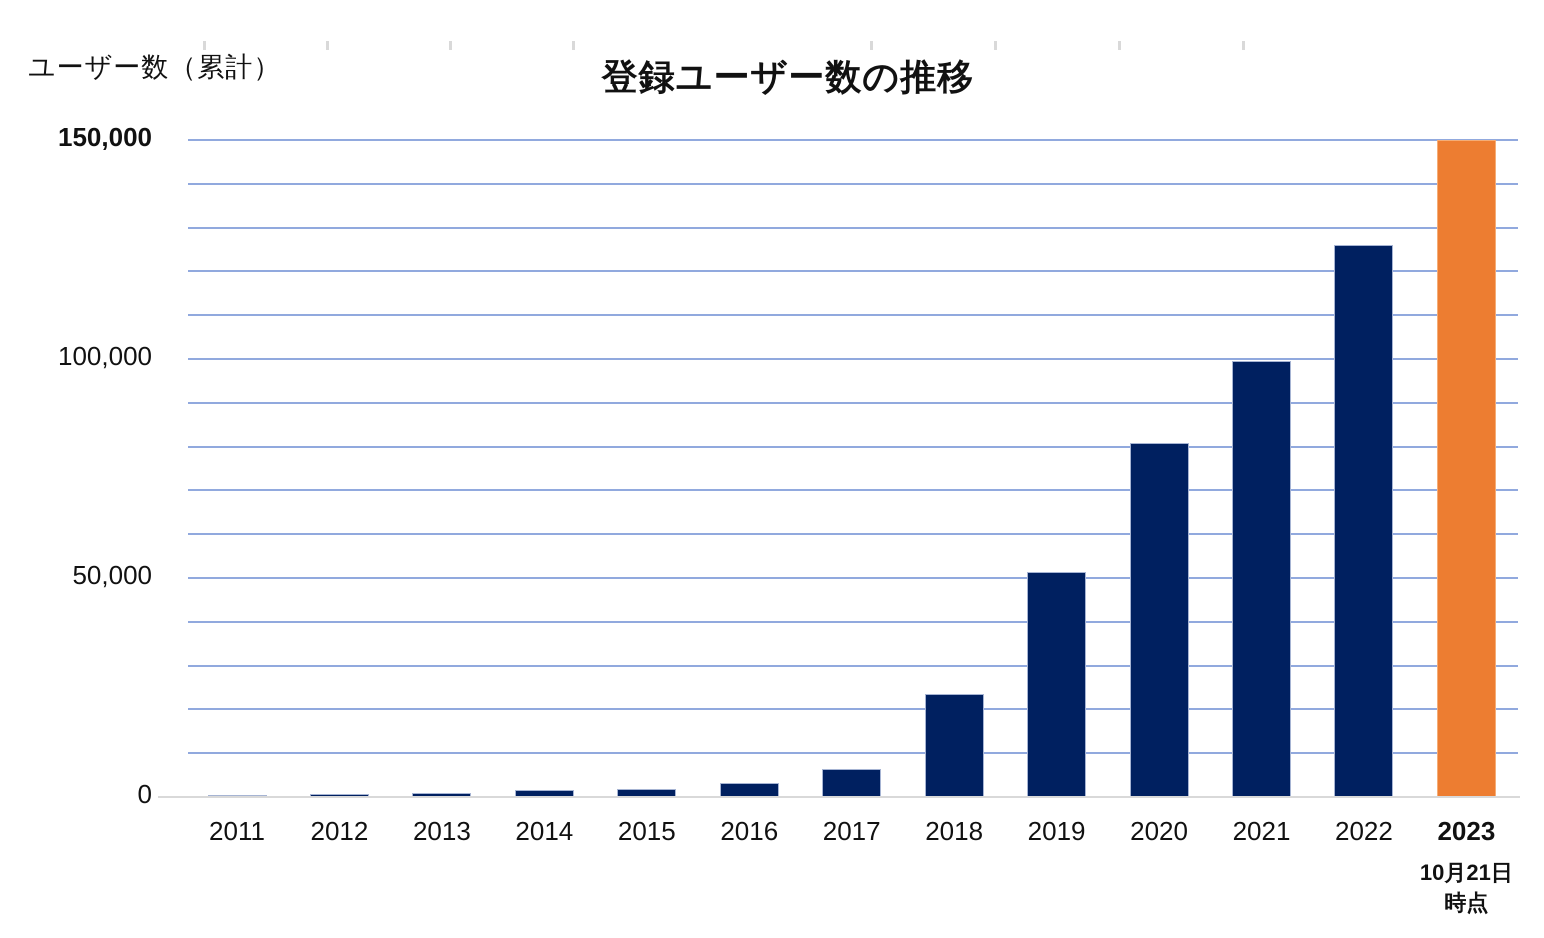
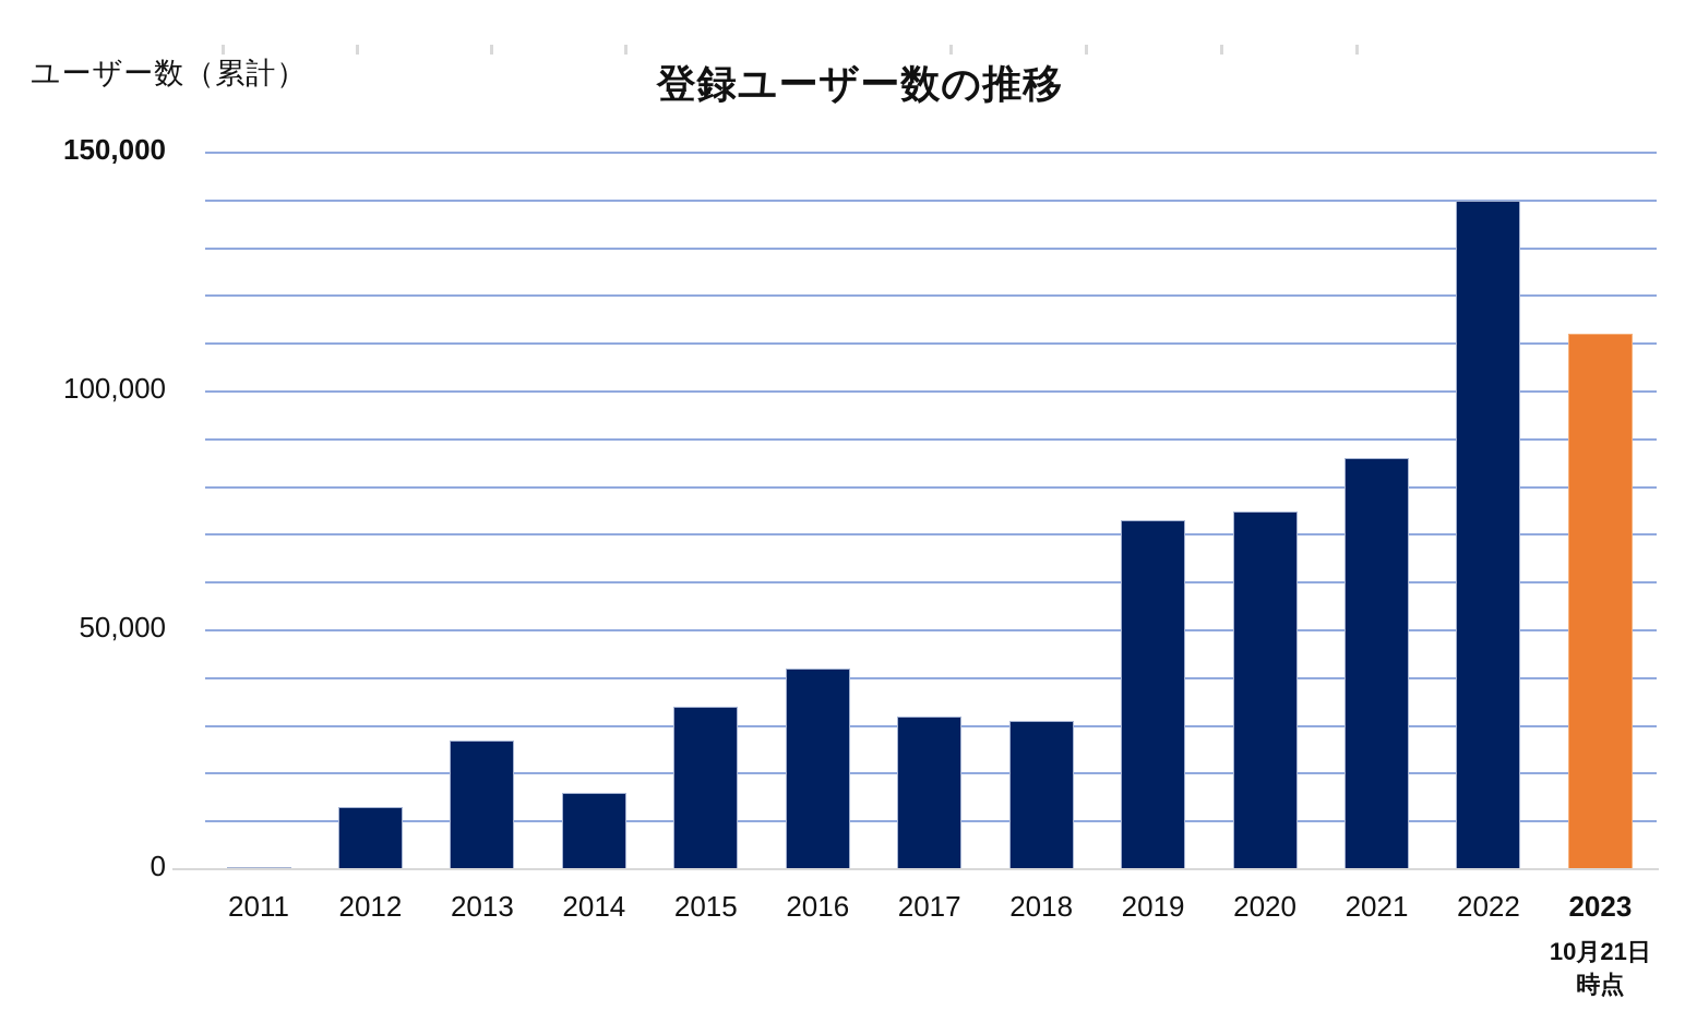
2012: 1000 -> 13000
2013: 1000 -> 27000
2014: 2000 -> 16000
2015: 2000 -> 34000
2016: 3000 -> 42000
2017: 6000 -> 32000
2018: 24000 -> 31000
2019: 51000 -> 73000
2020: 81000 -> 75000
2021: 100000 -> 86000
2022: 126000 -> 140000
2023: 150000 -> 112000
